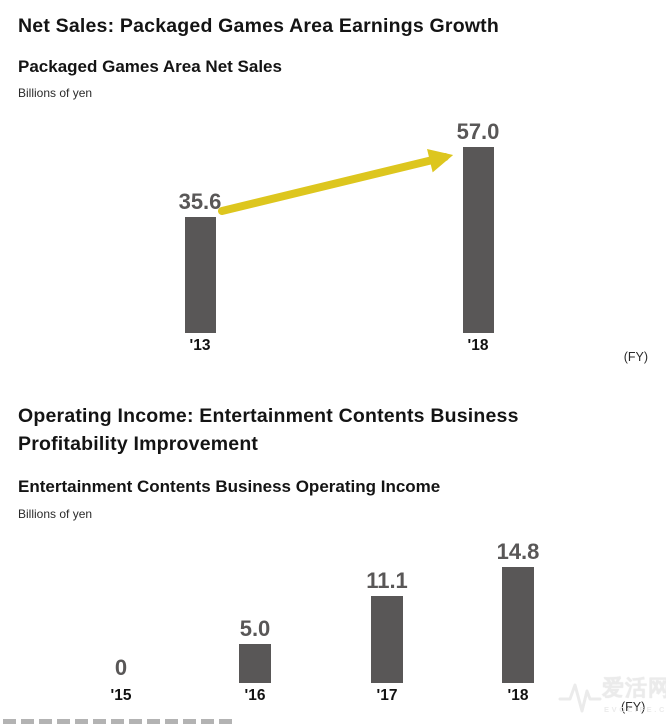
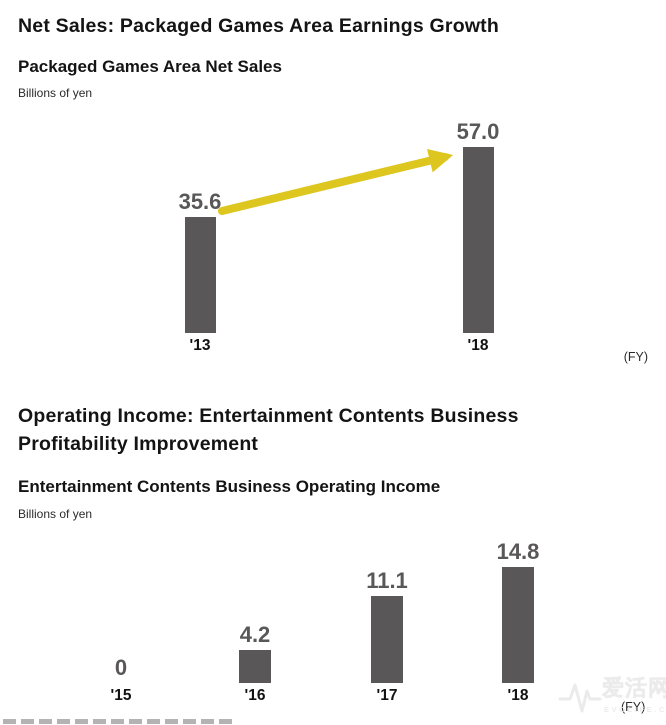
Entertainment Contents Business Operating Income/'16: 5.0 -> 4.2
